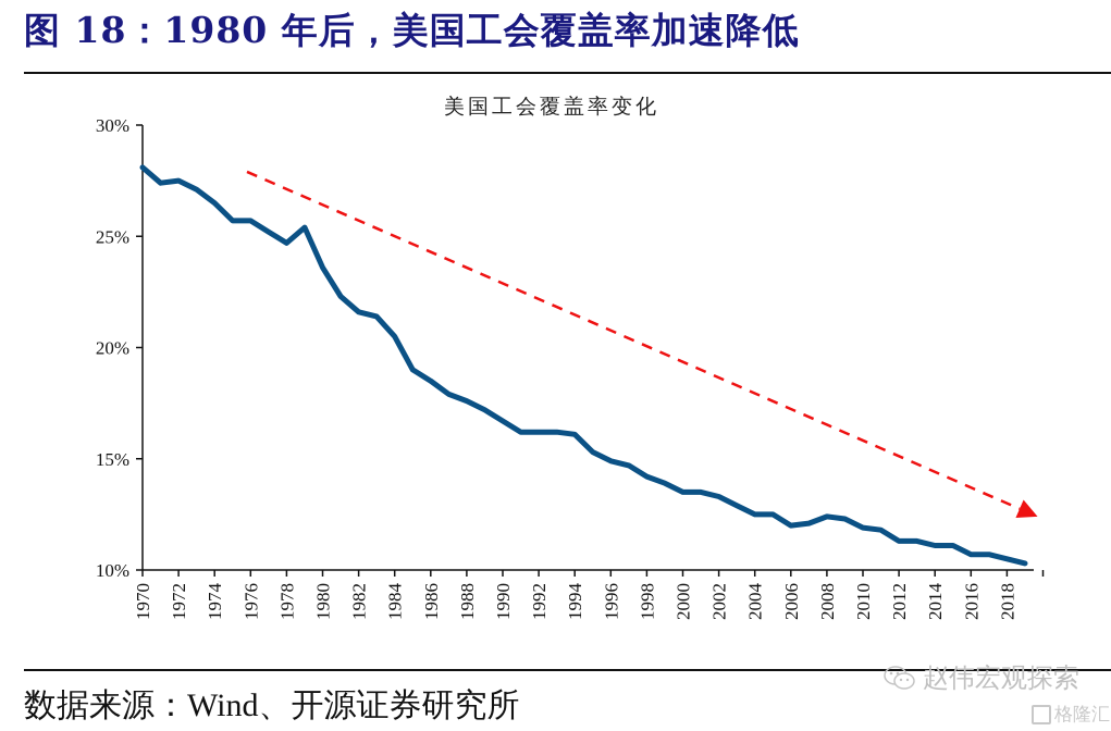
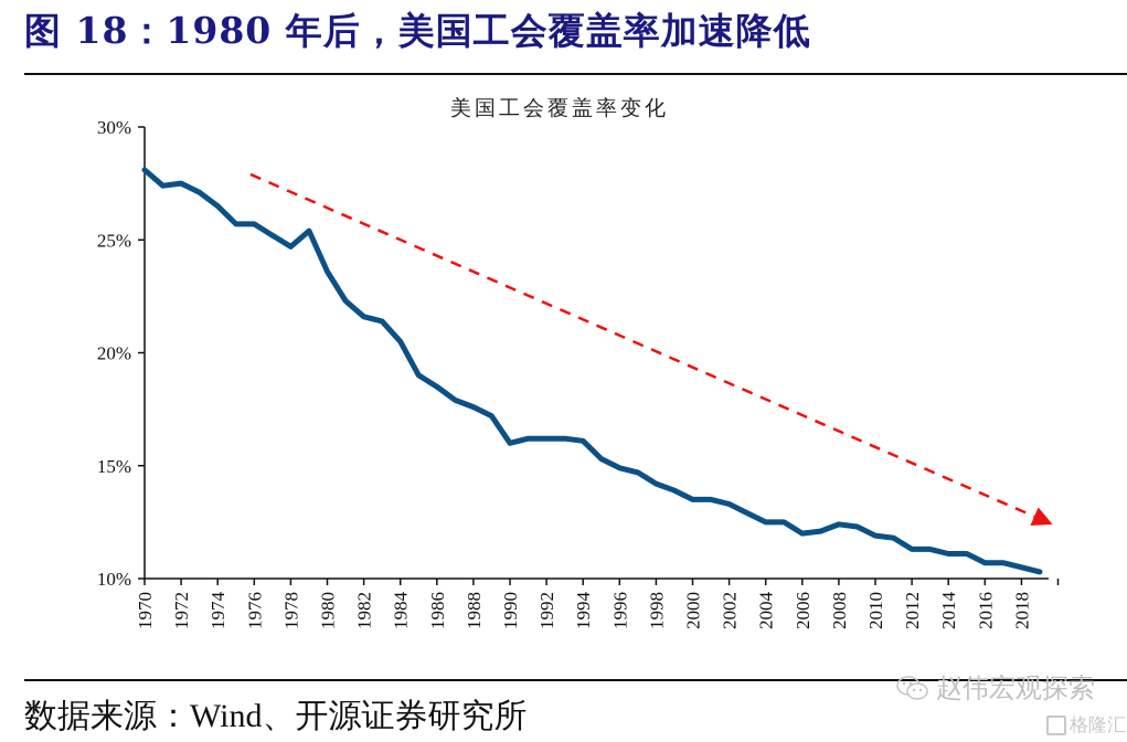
1990: 16.7% -> 16.0%
